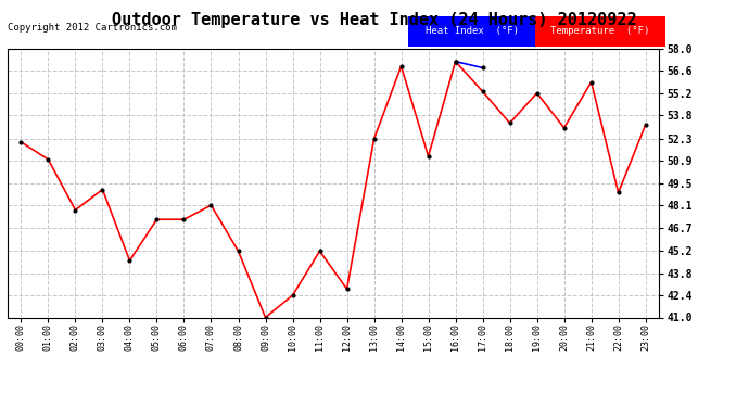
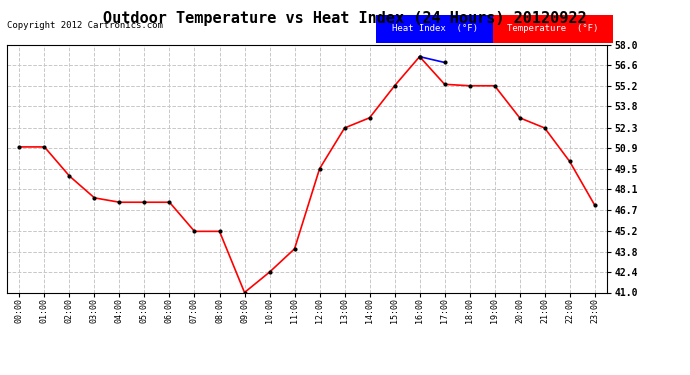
00:00: 52.1 -> 51.0
02:00: 47.8 -> 49.0
03:00: 49.1 -> 47.5
04:00: 44.6 -> 47.2
07:00: 48.1 -> 45.2
11:00: 45.2 -> 44.0
12:00: 42.8 -> 49.5
14:00: 56.9 -> 53.0
15:00: 51.2 -> 55.2
18:00: 53.3 -> 55.2
21:00: 55.9 -> 52.3
22:00: 48.9 -> 50.0
23:00: 53.2 -> 47.0
